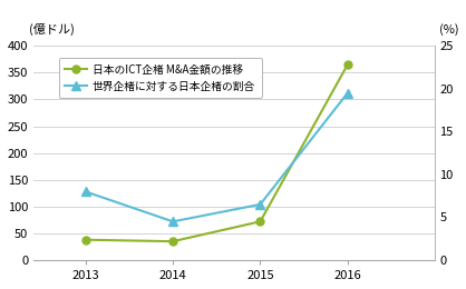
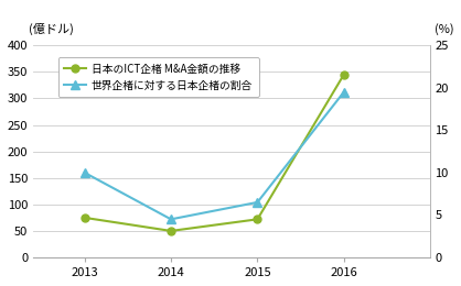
日本のICT企楮 M&A金額の推移/2013: 38 -> 75
世界企楮に対する日本企楮の割合/2013: 8.0 -> 10.0
日本のICT企楮 M&A金額の推移/2014: 35 -> 50
日本のICT企楮 M&A金額の推移/2016: 365 -> 345
